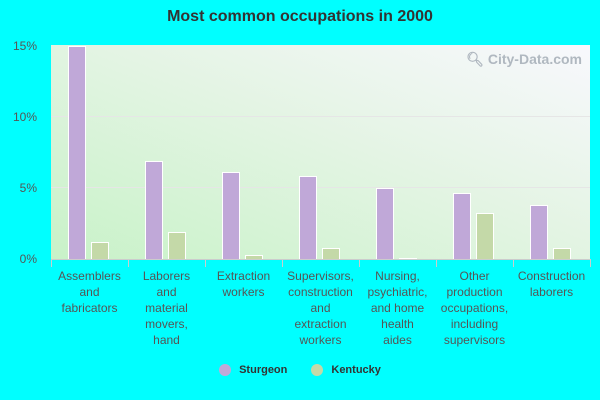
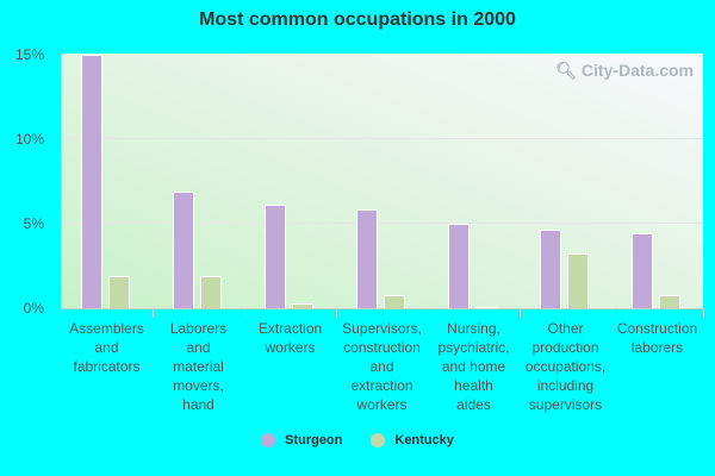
Kentucky/Assemblers and fabricators: 1.2% -> 1.9%
Sturgeon/Construction laborers: 3.8% -> 4.4%
